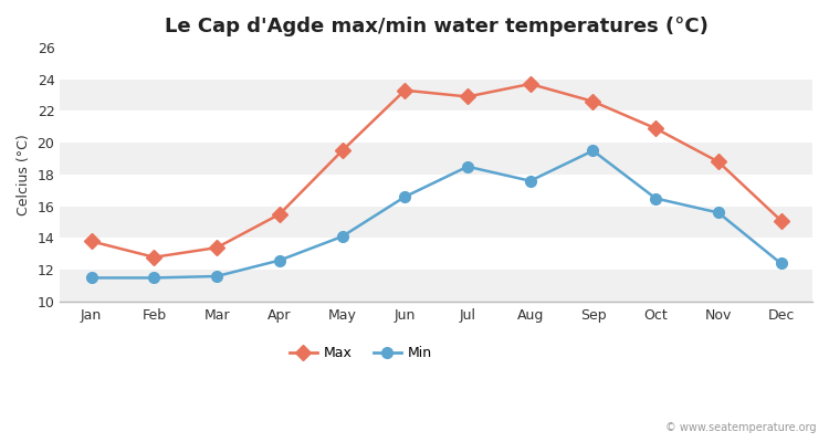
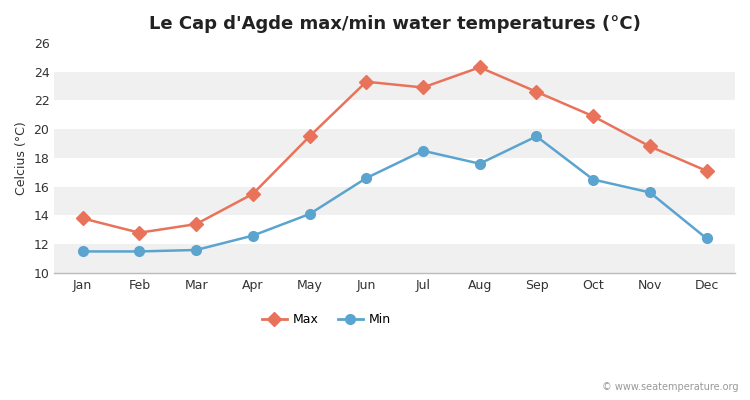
Max/Aug: 23.7 -> 24.3
Max/Dec: 15.1 -> 17.1
